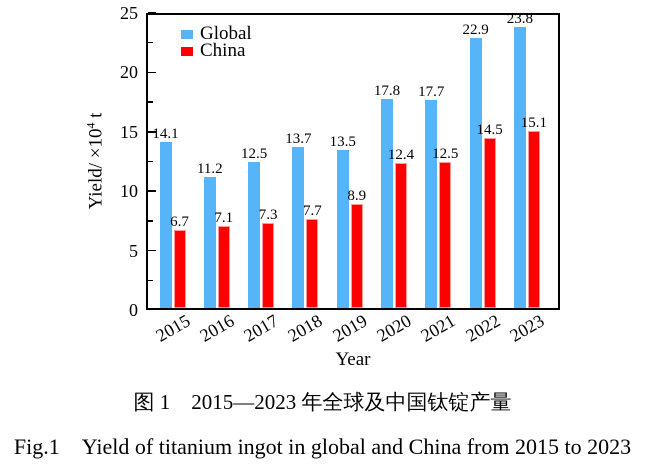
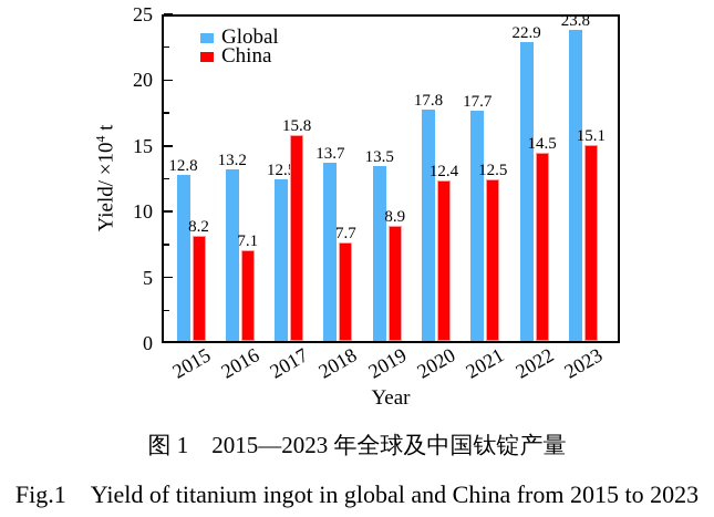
Global/2015: 14.1 -> 12.8
China/2015: 6.7 -> 8.2
Global/2016: 11.2 -> 13.2
China/2017: 7.3 -> 15.8
